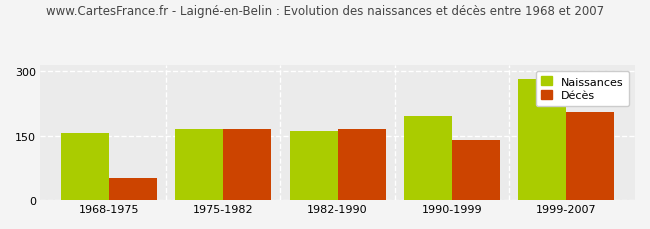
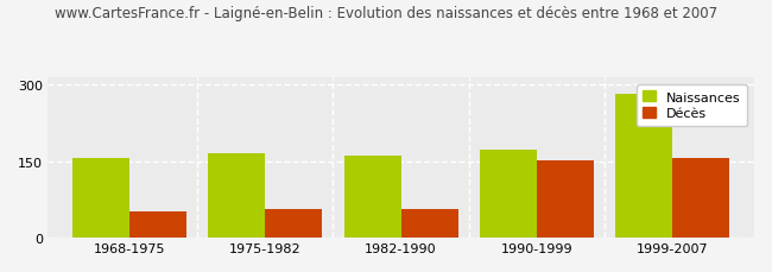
Décès/1975-1982: 165 -> 55
Décès/1982-1990: 165 -> 55
Naissances/1990-1999: 195 -> 172
Décès/1990-1999: 140 -> 152
Décès/1999-2007: 205 -> 157
